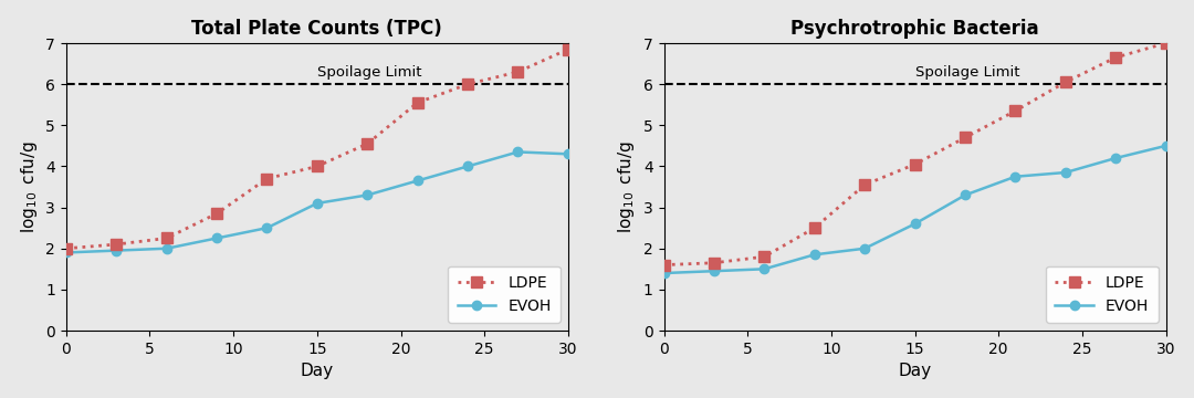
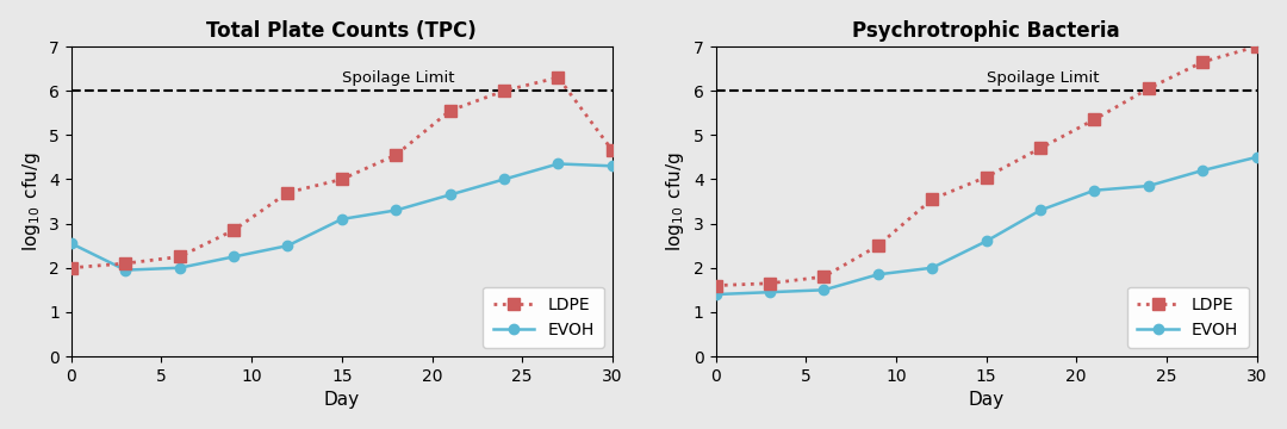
Total Plate Counts (TPC)/EVOH/0: 1.90 -> 2.55
Total Plate Counts (TPC)/LDPE/30: 6.85 -> 4.65
